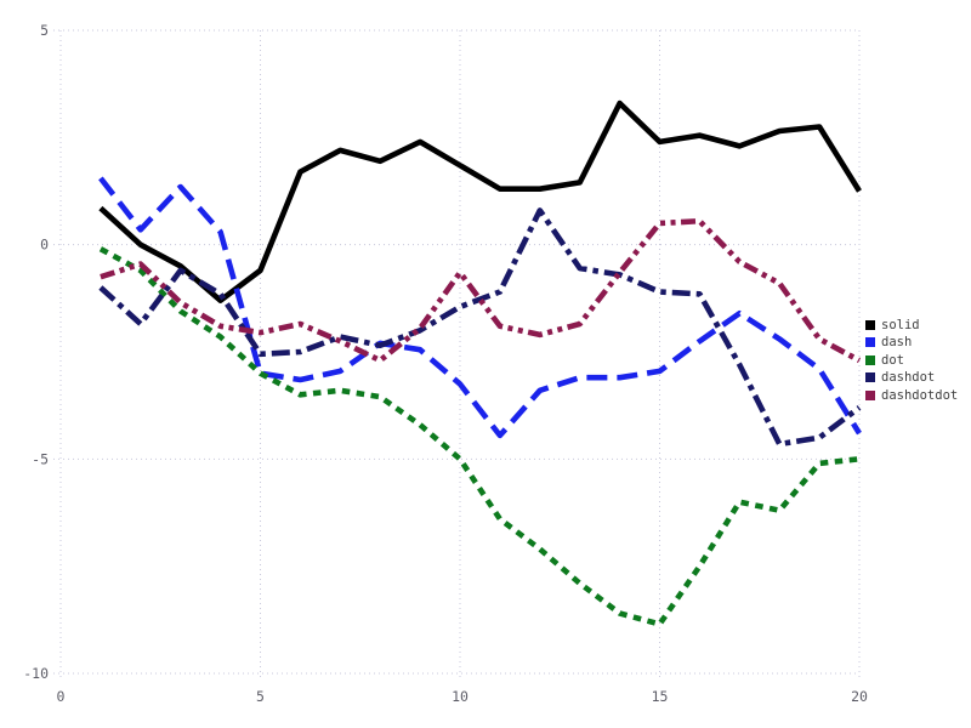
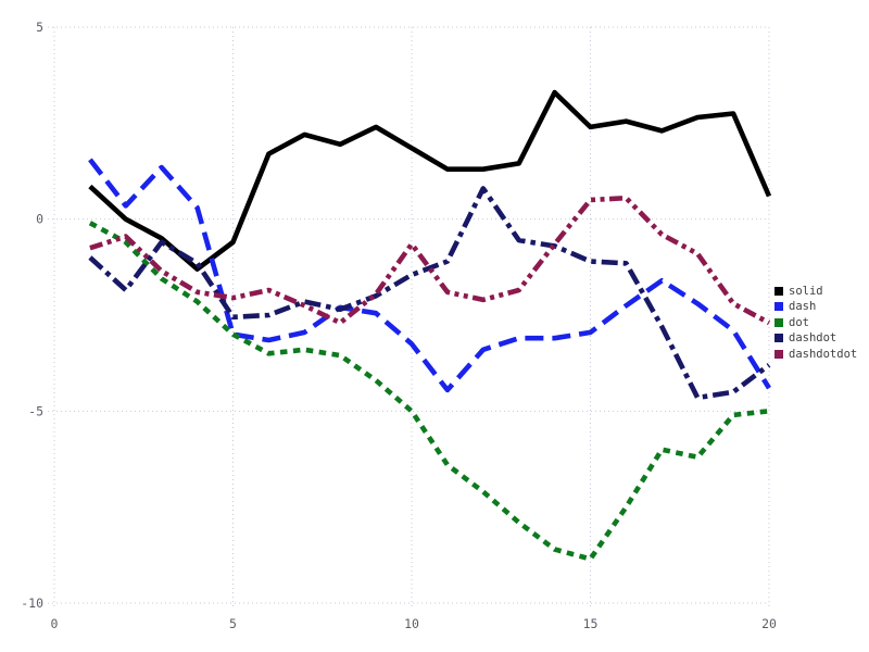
solid/20: 1.2 -> 0.6
